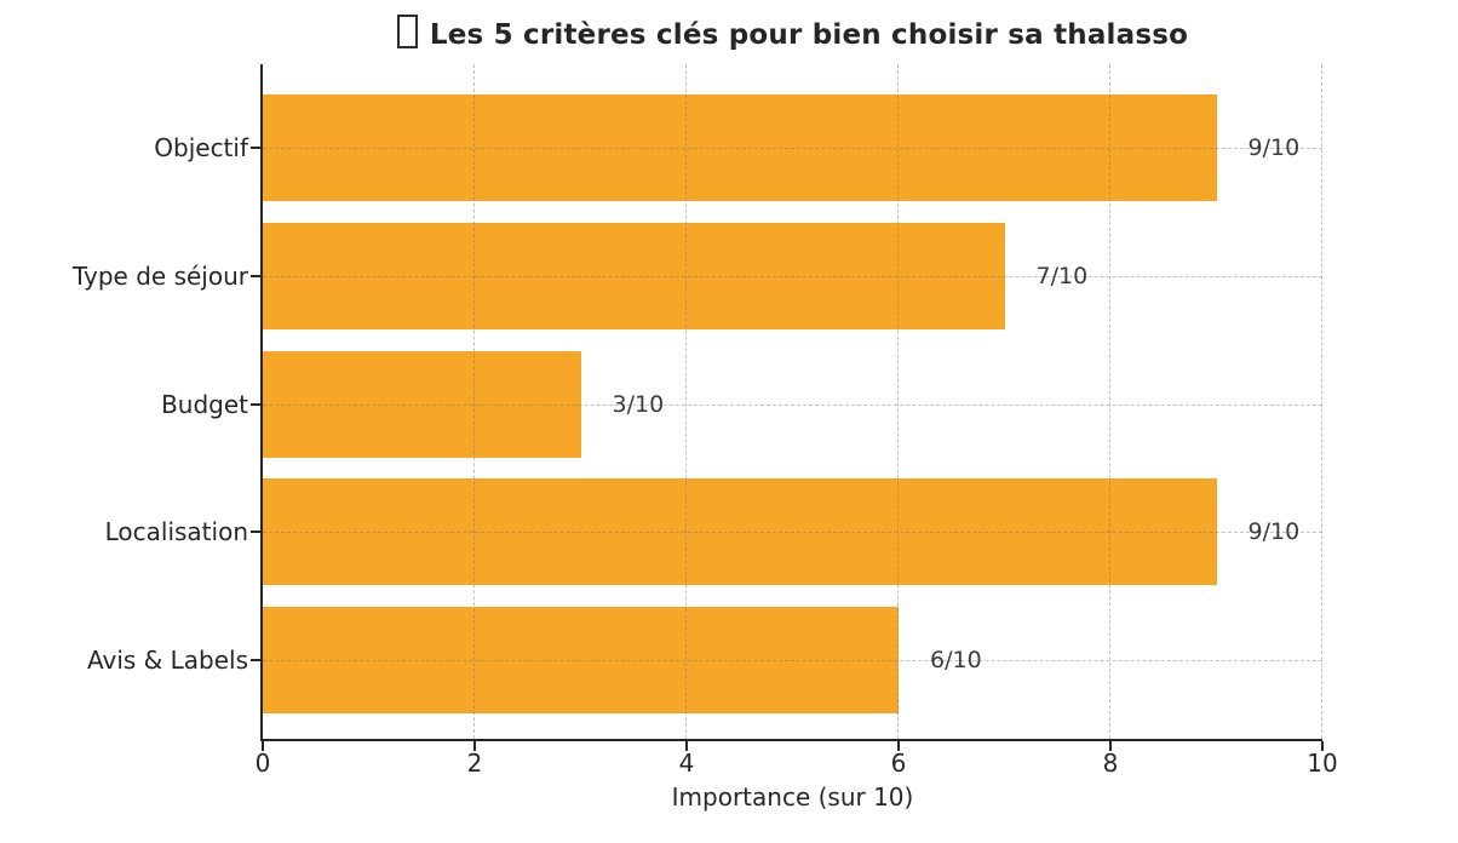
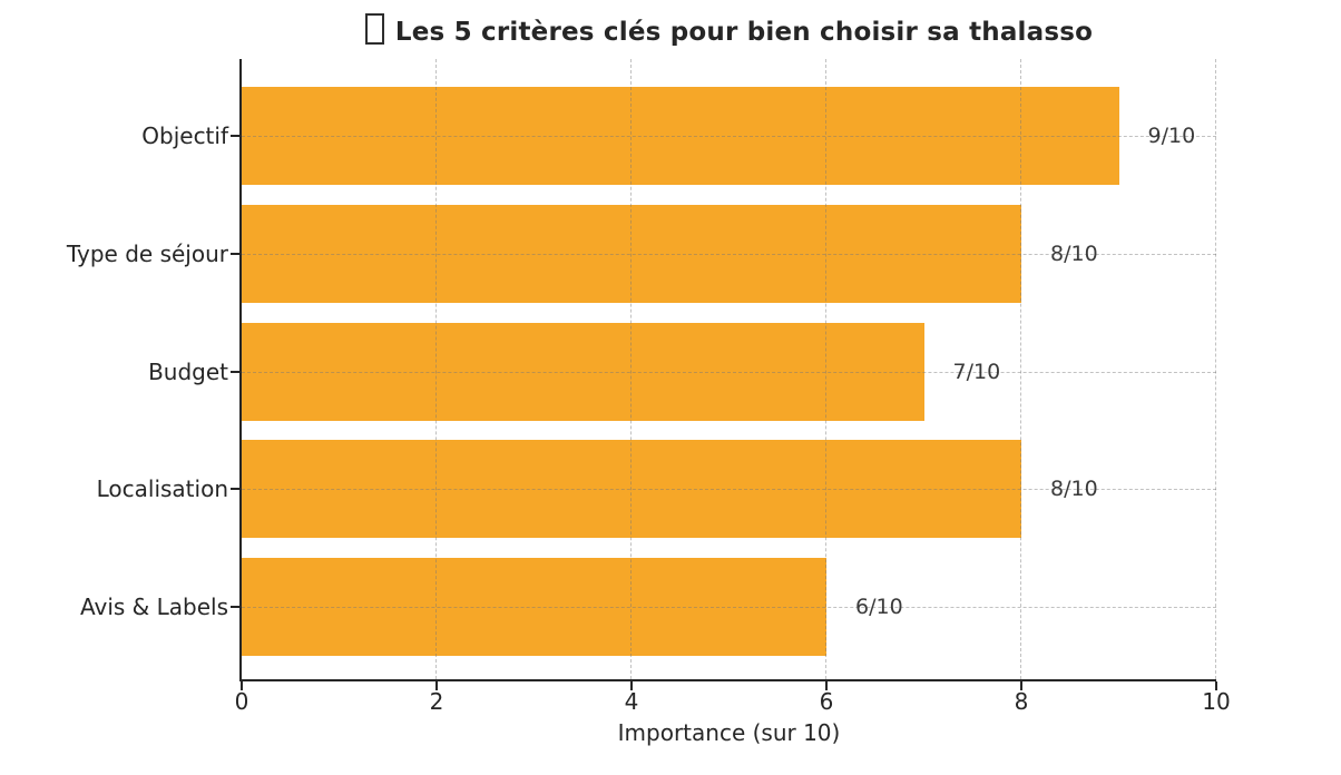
Type de séjour: 7 -> 8
Budget: 3 -> 7
Localisation: 9 -> 8
